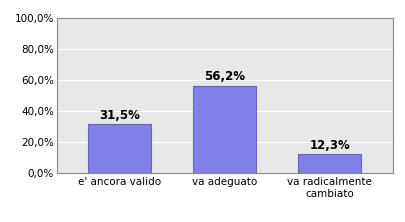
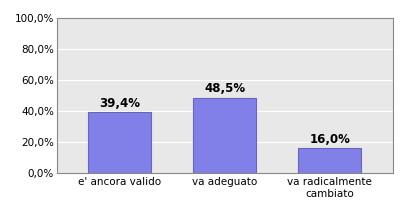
e' ancora valido: 31,5% -> 39,4%
va adeguato: 56,2% -> 48,5%
va radicalmente cambiato: 12,3% -> 16,0%
